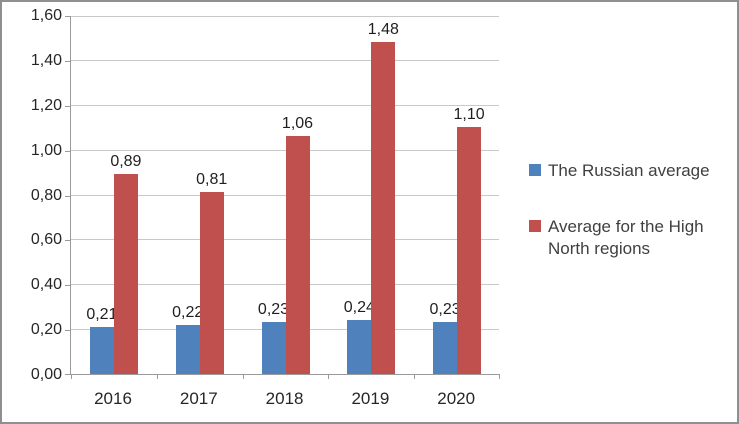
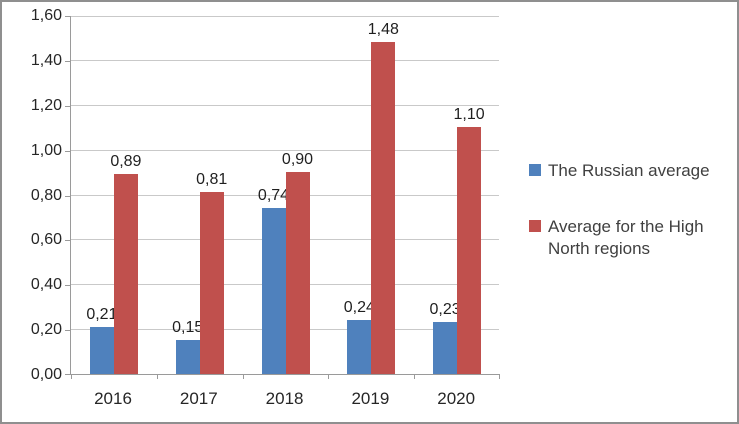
The Russian average/2017: 0,22 -> 0,15
The Russian average/2018: 0,23 -> 0,74
Average for the High North regions/2018: 1,06 -> 0,90
